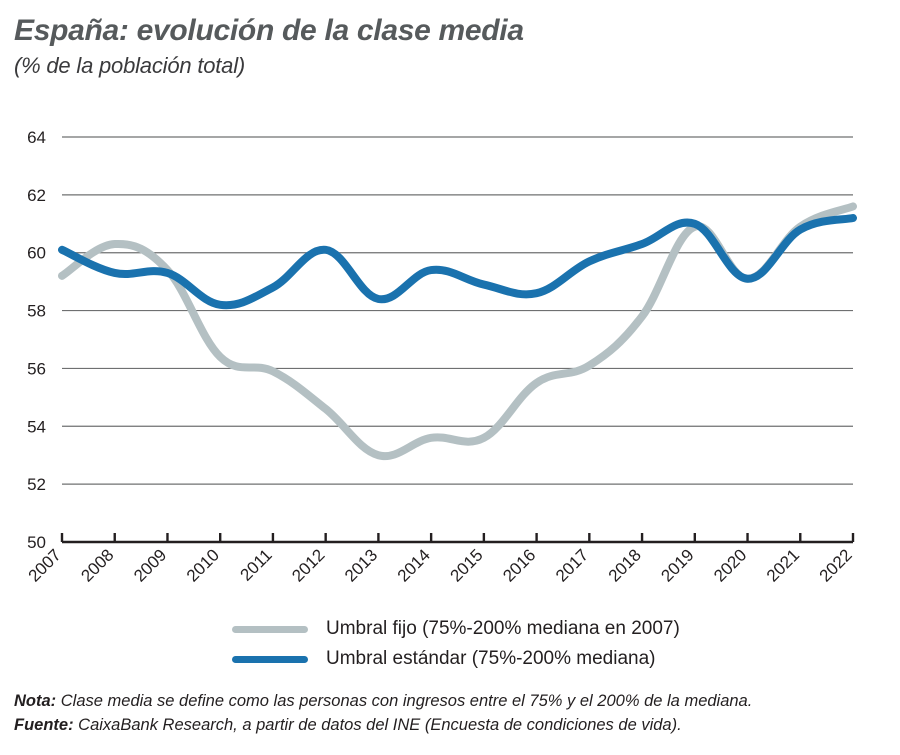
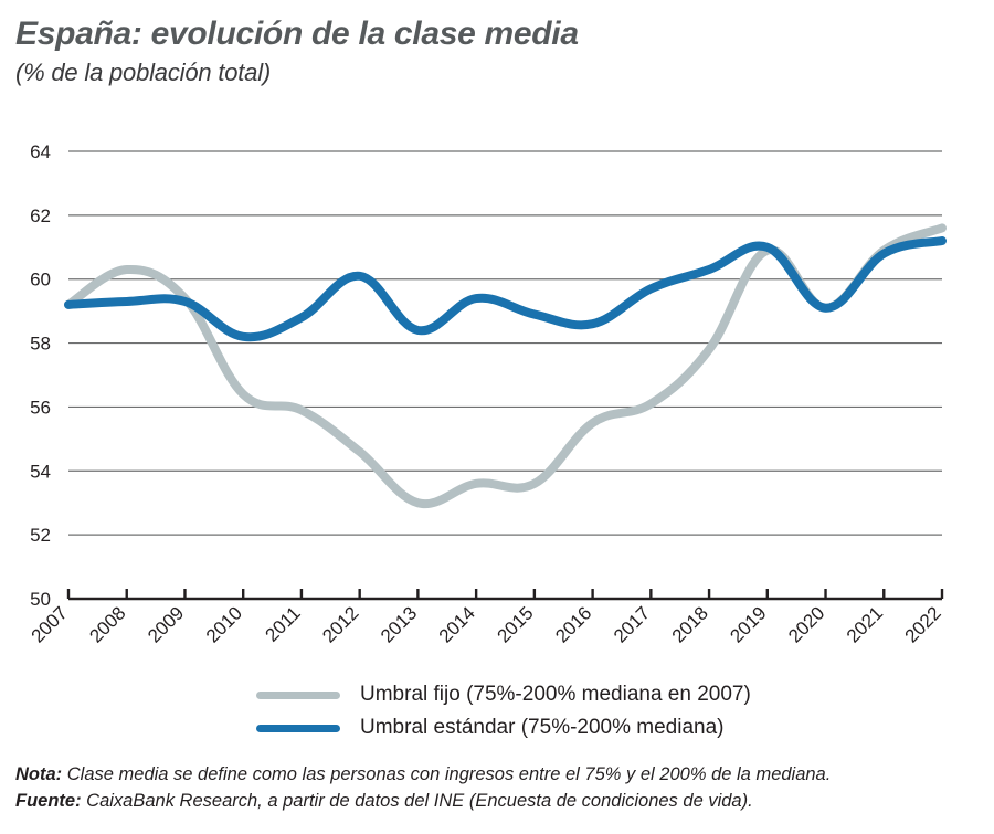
Umbral estándar (75%-200% mediana)/2007: 60.1 -> 59.2
